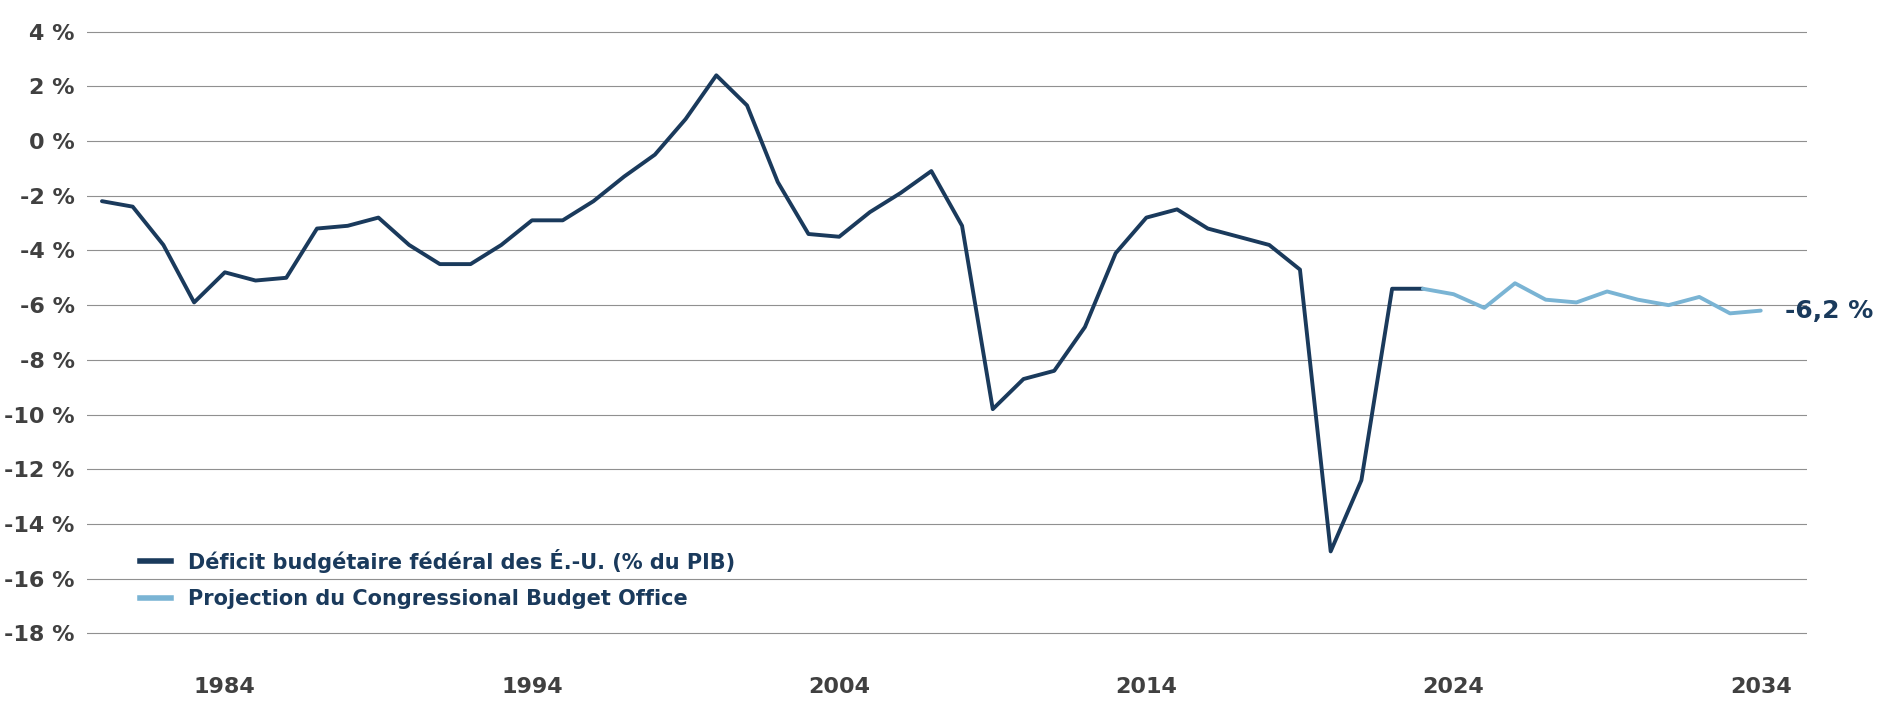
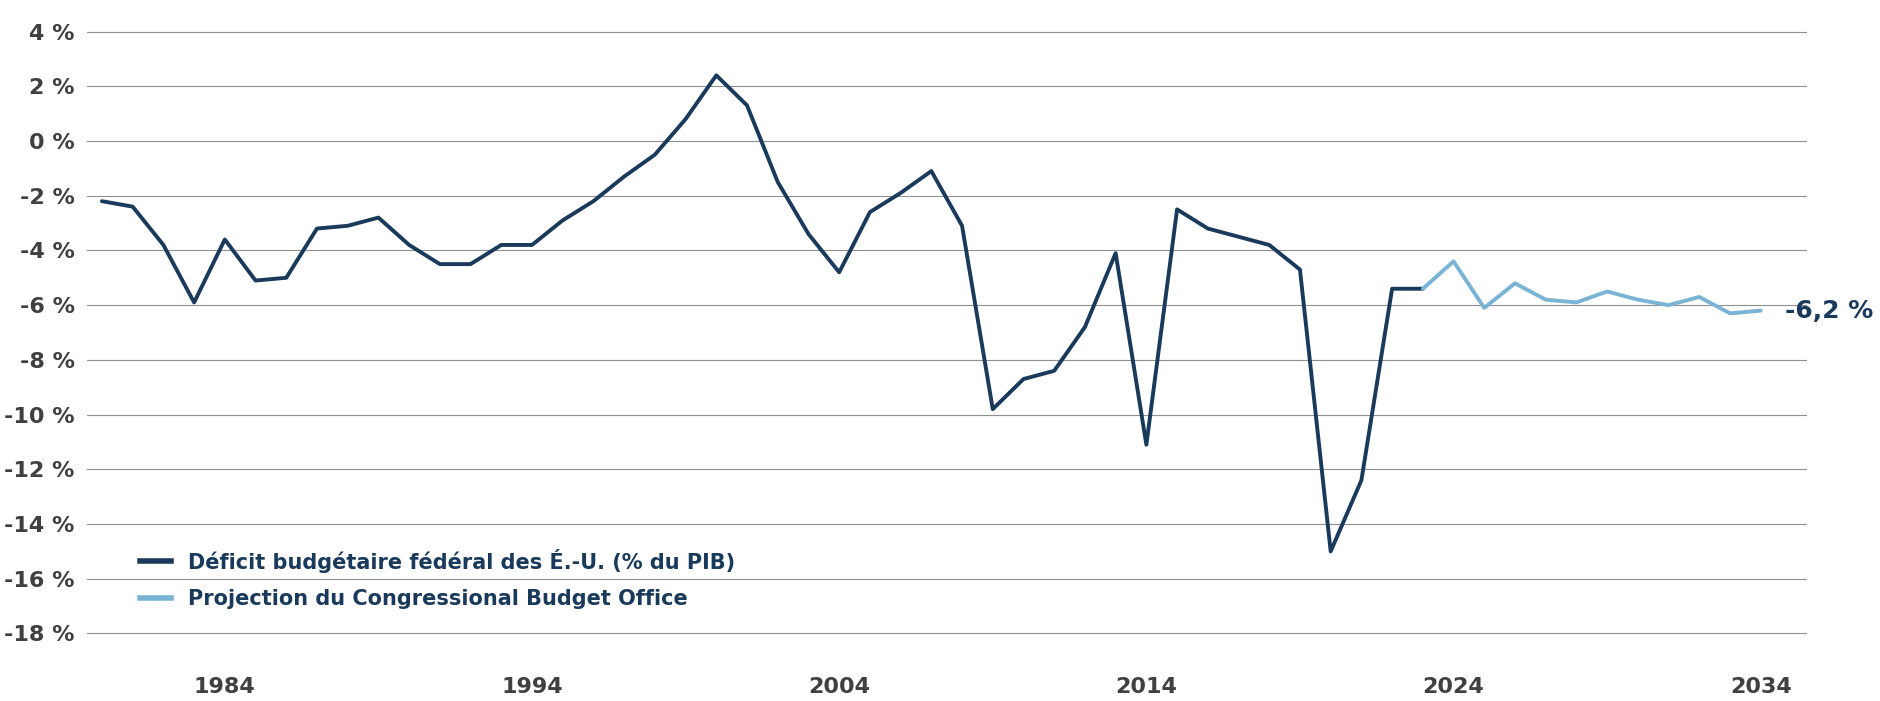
Déficit budgétaire fédéral des É.-U. (% du PIB)/1984: -4.8 % -> -3.6 %
Déficit budgétaire fédéral des É.-U. (% du PIB)/1994: -2.9 % -> -3.8 %
Déficit budgétaire fédéral des É.-U. (% du PIB)/2004: -3.5 % -> -4.8 %
Déficit budgétaire fédéral des É.-U. (% du PIB)/2014: -2.8 % -> -11.1 %
Projection du Congressional Budget Office/2024: -5.6 % -> -4.4 %
